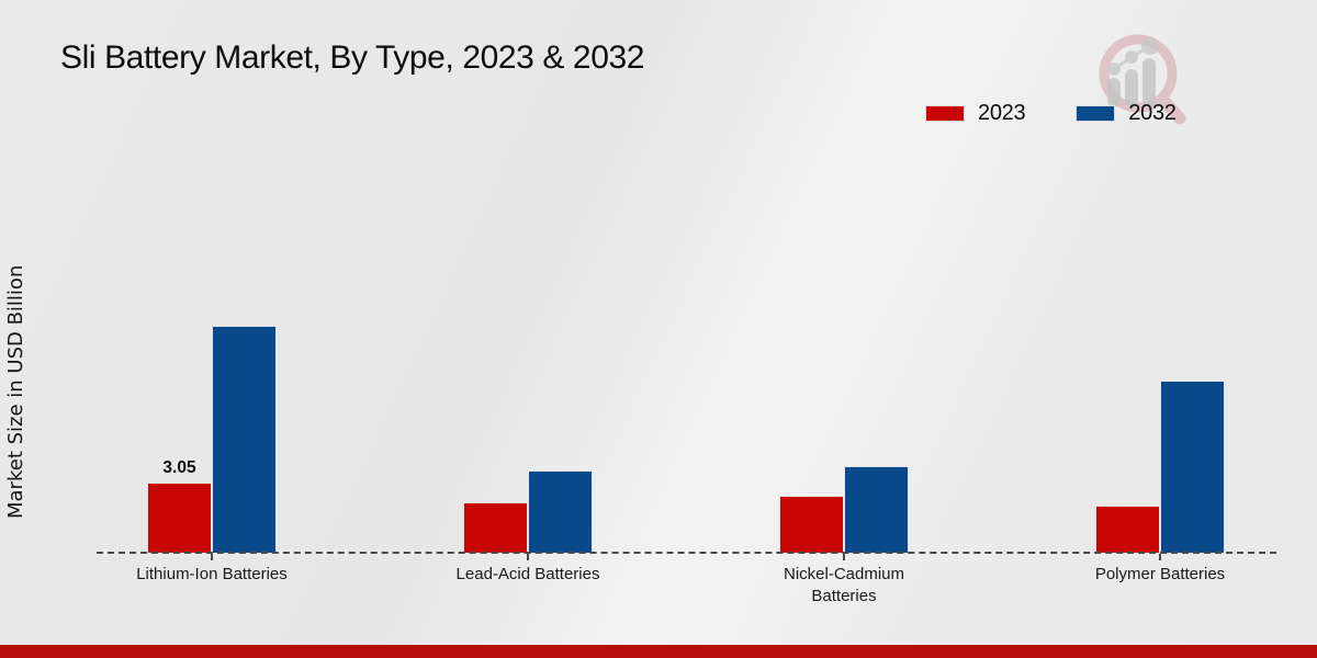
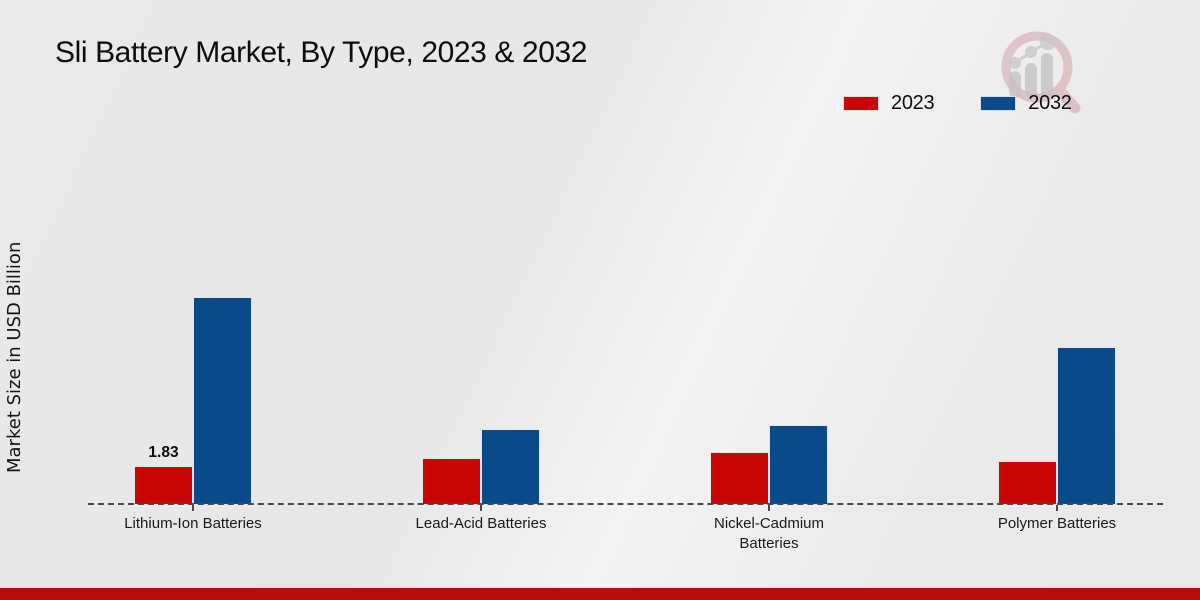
2023/Lithium-Ion Batteries: 3.05 -> 1.83
